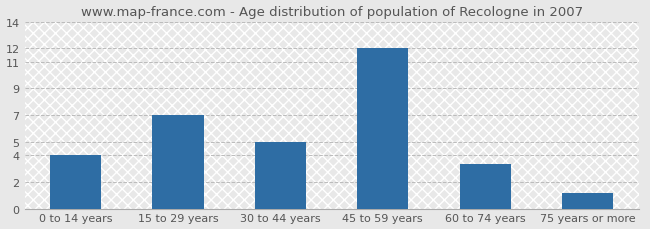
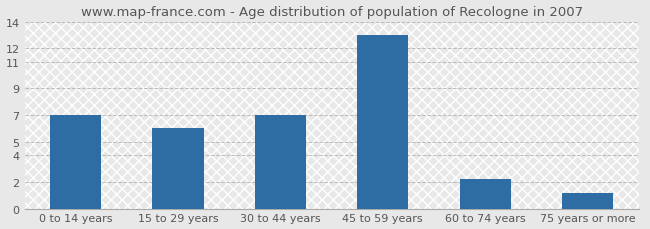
0 to 14 years: 4.0 -> 7.0
15 to 29 years: 7.0 -> 6.0
30 to 44 years: 5.0 -> 7.0
45 to 59 years: 12.0 -> 13.0
60 to 74 years: 3.3 -> 2.2
